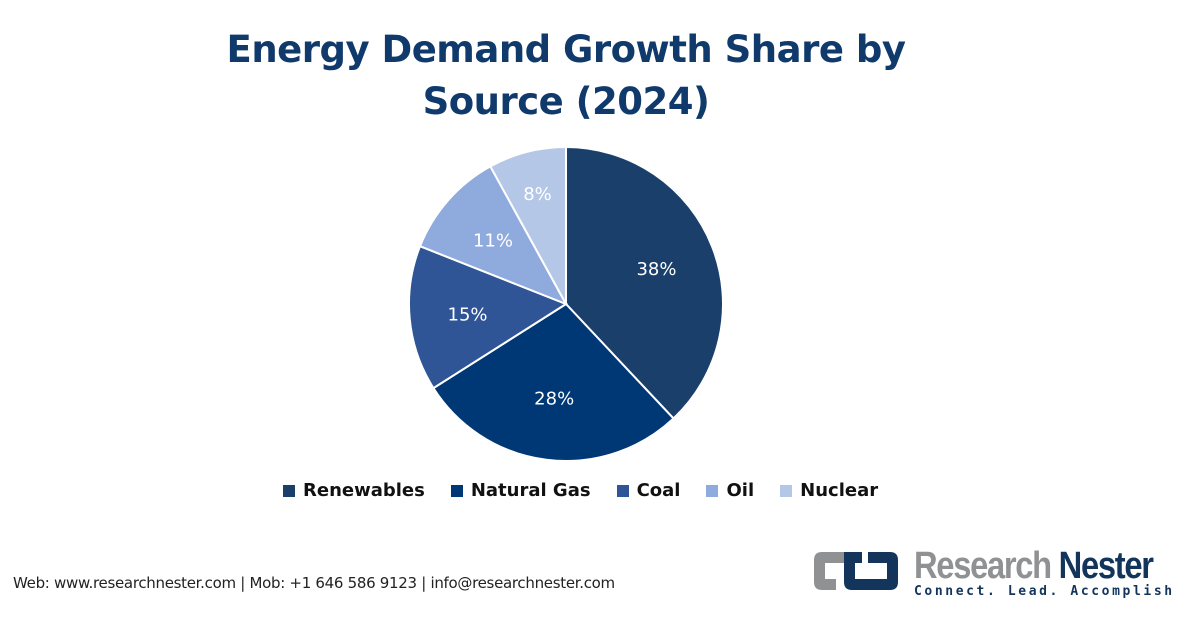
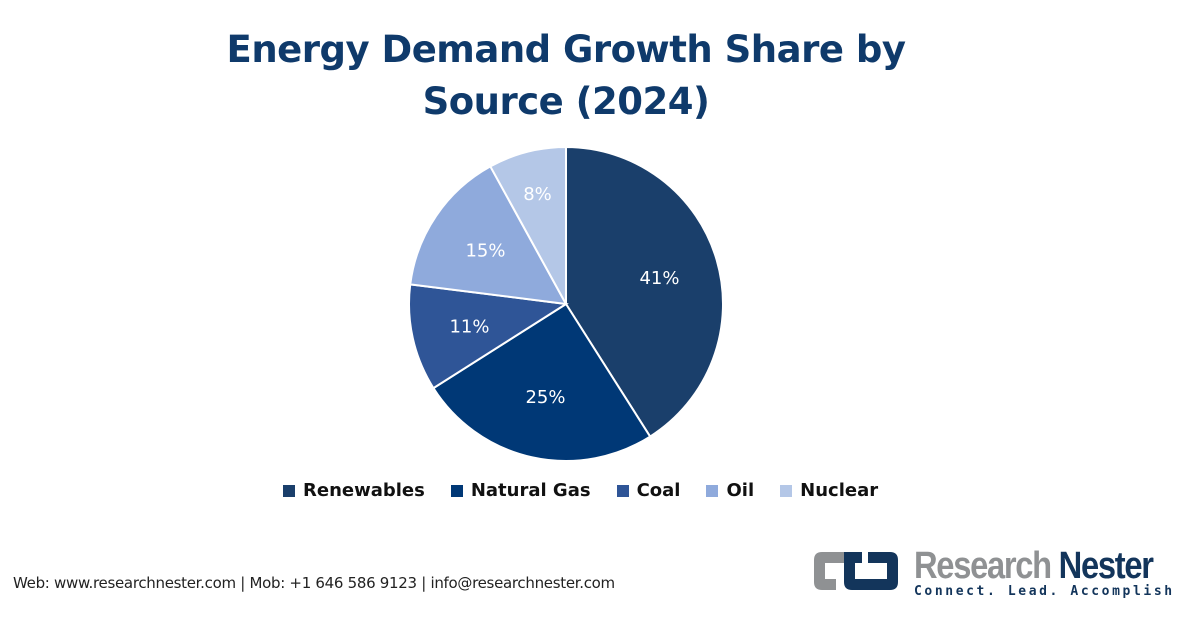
Renewables: 38% -> 41%
Natural Gas: 28% -> 25%
Coal: 15% -> 11%
Oil: 11% -> 15%
